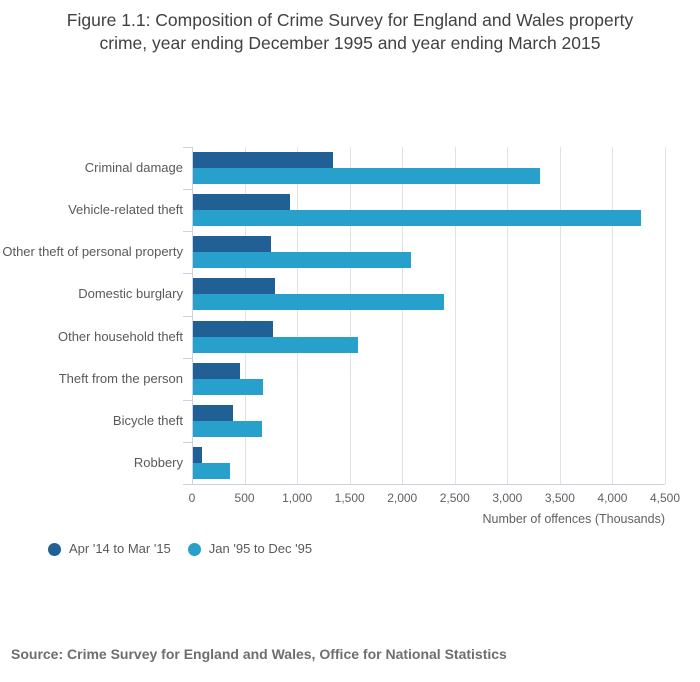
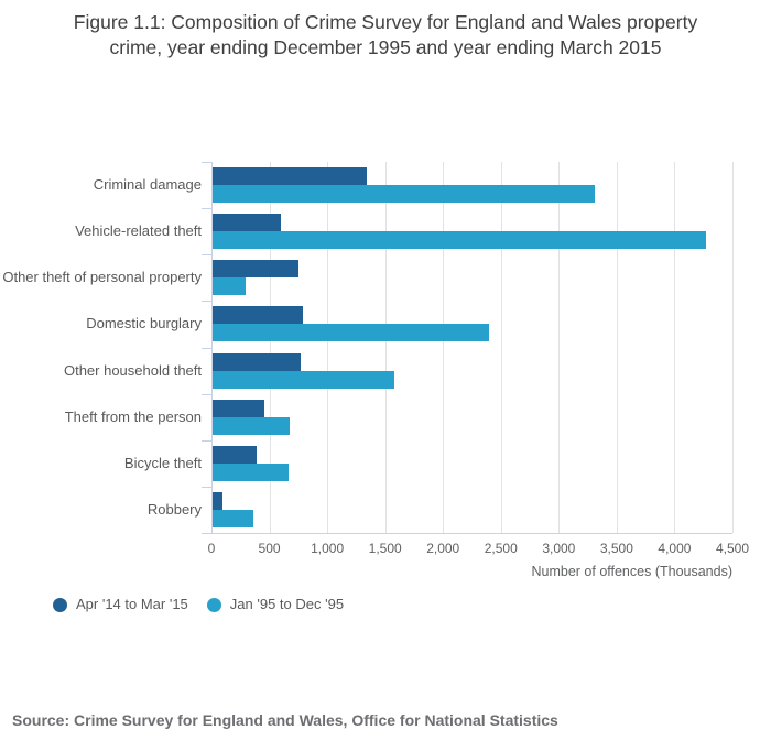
Apr '14 to Mar '15/Vehicle-related theft: 920 -> 590
Jan '95 to Dec '95/Other theft of personal property: 2070 -> 290
